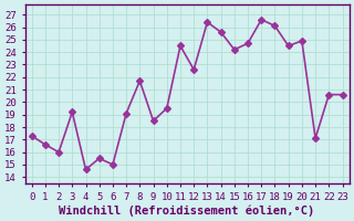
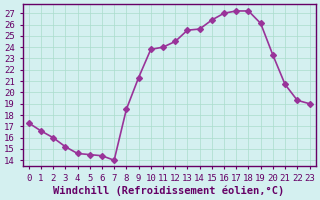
3: 19.2 -> 15.2
5: 15.5 -> 14.5
6: 15.0 -> 14.4
7: 19.1 -> 14.0
8: 21.7 -> 18.5
9: 18.5 -> 21.3
10: 19.5 -> 23.8
11: 24.5 -> 24.0
12: 22.6 -> 24.5
13: 26.4 -> 25.5
15: 24.2 -> 26.4
16: 24.7 -> 27.0
17: 26.6 -> 27.2
18: 26.1 -> 27.2
19: 24.5 -> 26.1
20: 24.9 -> 23.3
21: 17.1 -> 20.7
22: 20.6 -> 19.3
23: 20.6 -> 19.0
